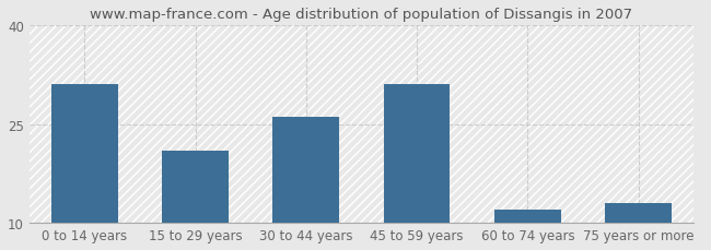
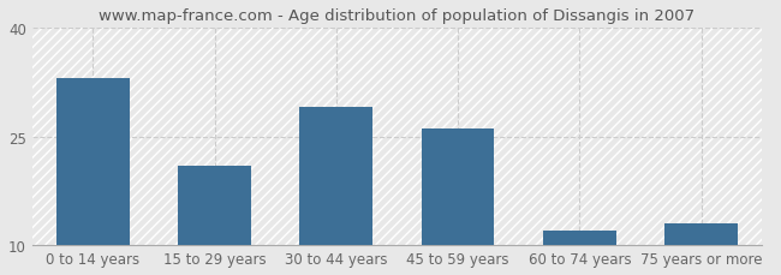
0 to 14 years: 31 -> 33
30 to 44 years: 26 -> 29
45 to 59 years: 31 -> 26
